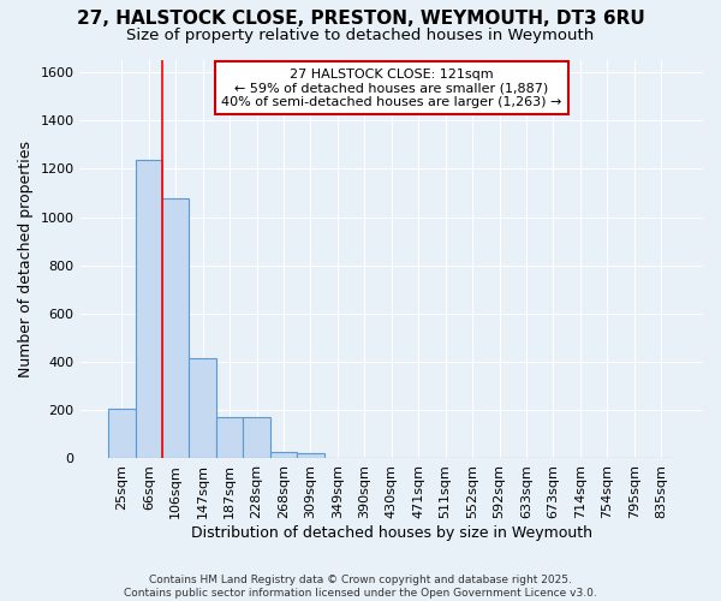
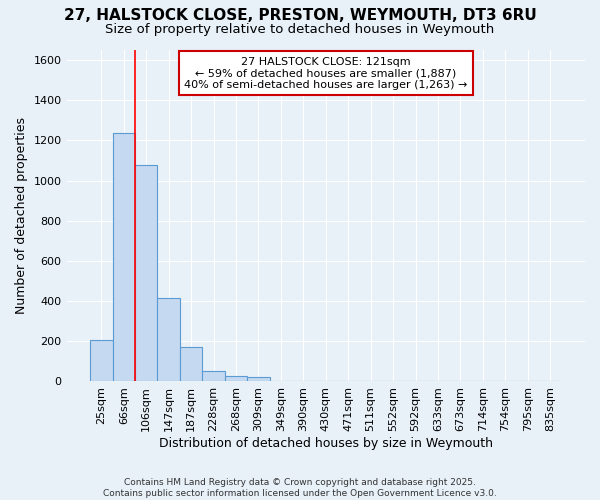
228sqm: 170 -> 50
